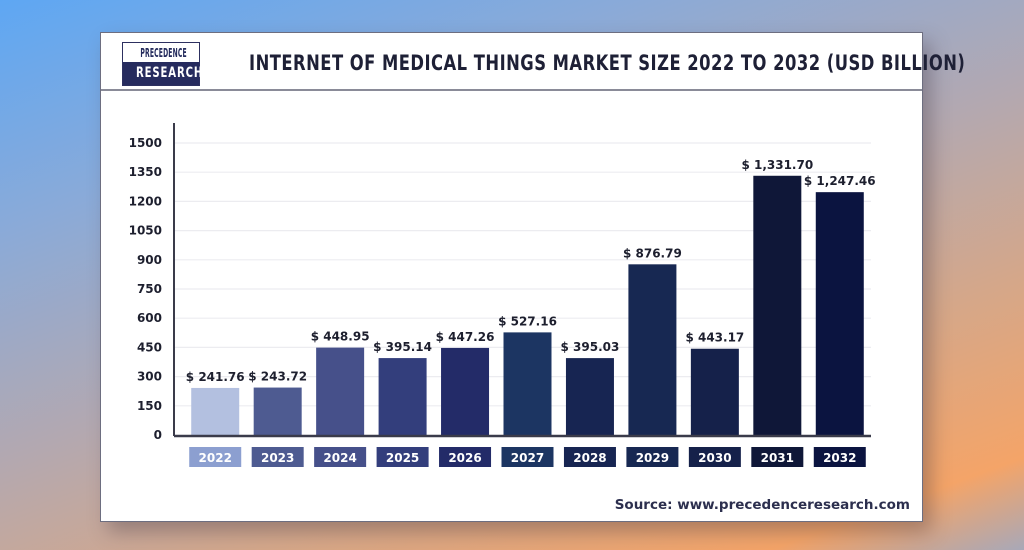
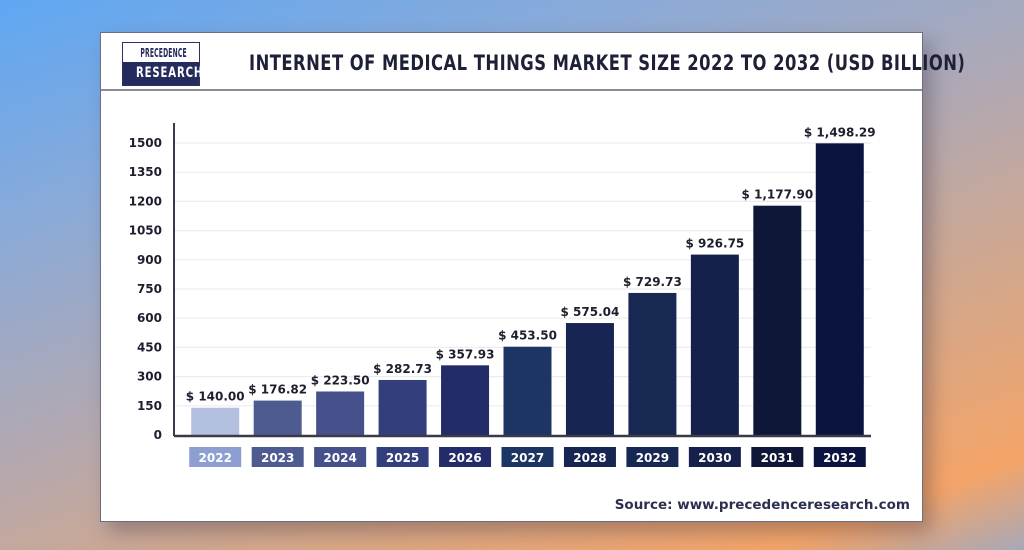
2022: 241.76 -> 140.00
2023: 243.72 -> 176.82
2024: 448.95 -> 223.50
2025: 395.14 -> 282.73
2026: 447.26 -> 357.93
2027: 527.16 -> 453.50
2028: 395.03 -> 575.04
2029: 876.79 -> 729.73
2030: 443.17 -> 926.75
2031: 1,331.70 -> 1,177.90
2032: 1,247.46 -> 1,498.29
